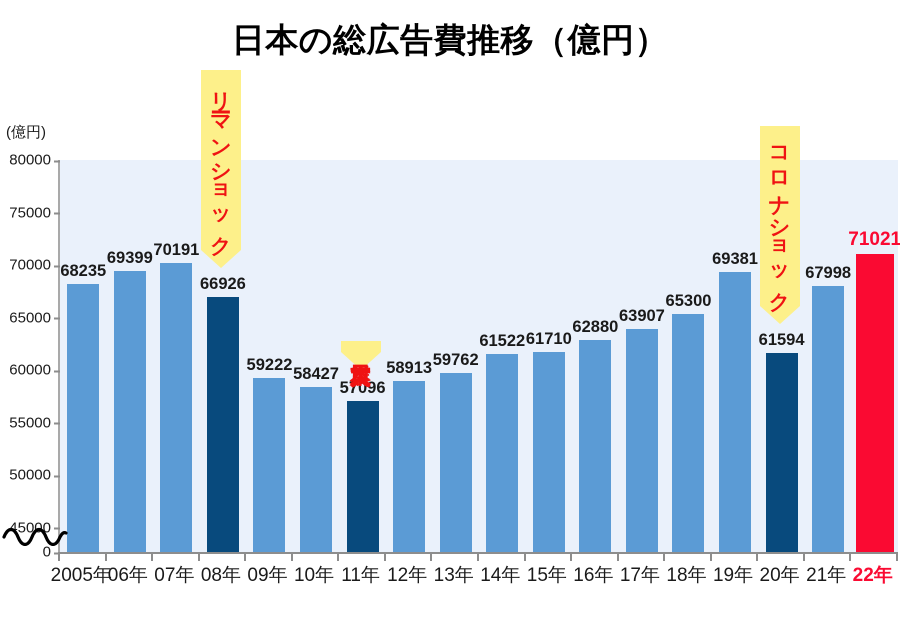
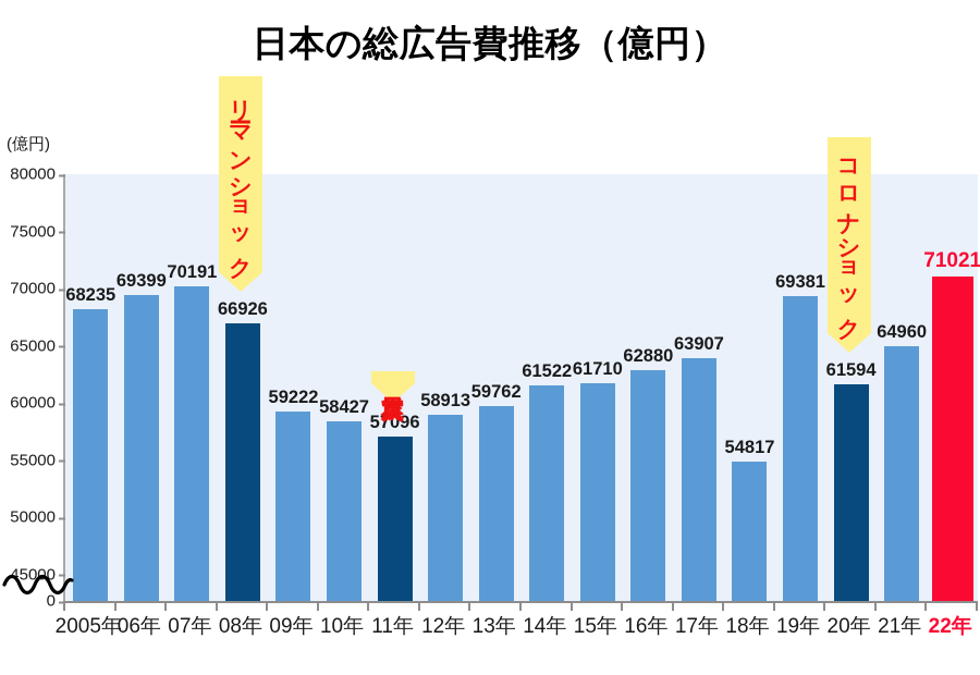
18年: 65300 -> 54817
21年: 67998 -> 64960
